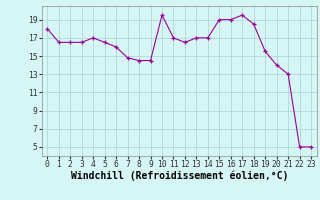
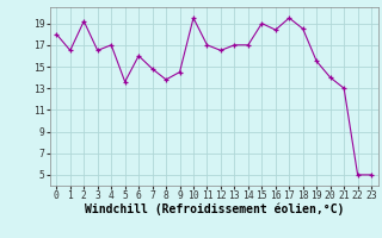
2: 16.5 -> 19.2
5: 16.5 -> 13.6
8: 14.5 -> 13.8
16: 19.0 -> 18.4
